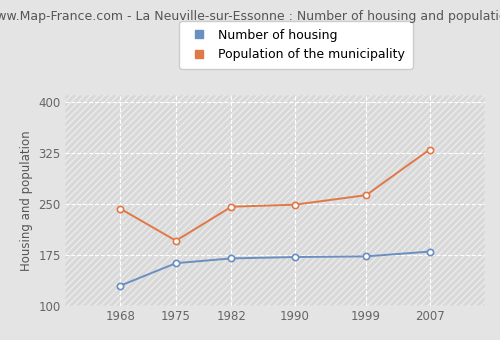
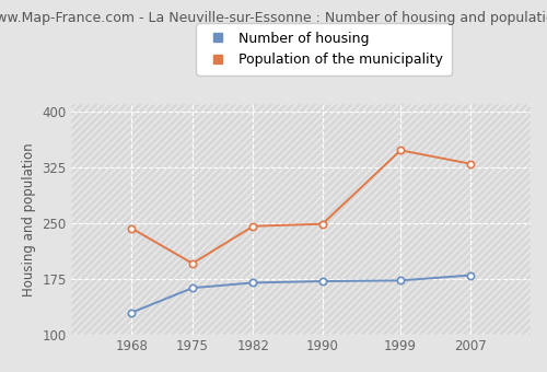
Population of the municipality/1999: 263 -> 348
